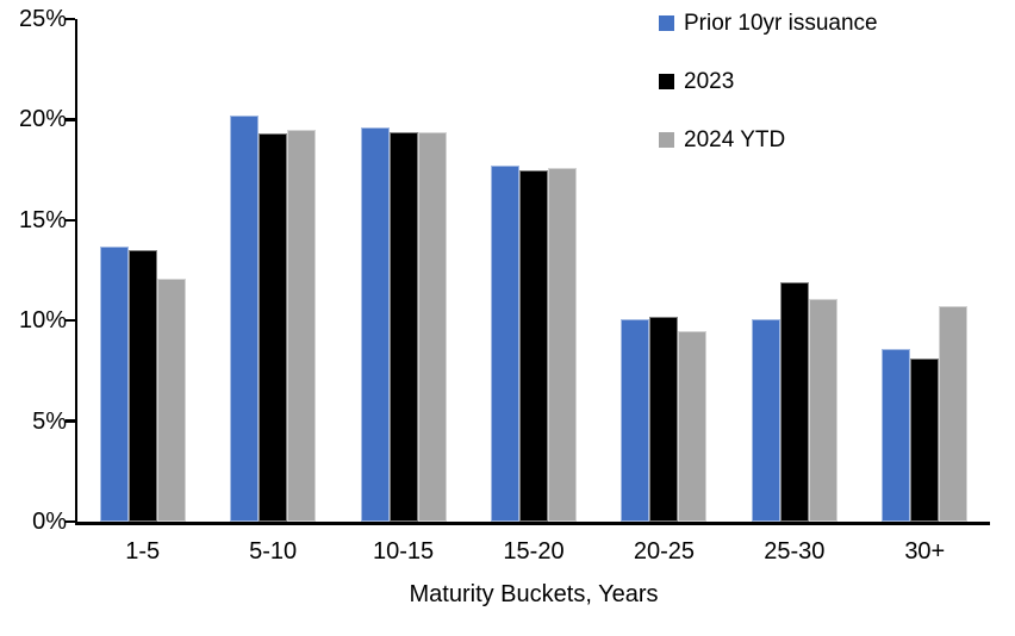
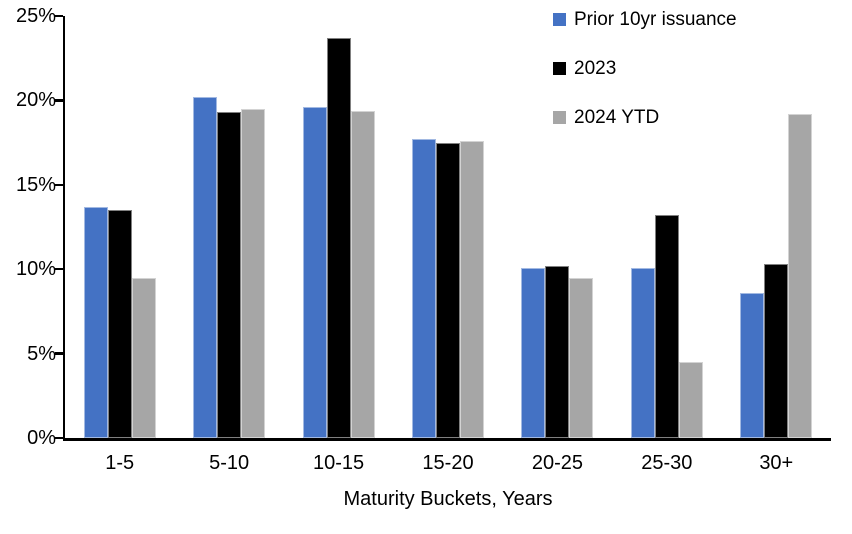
2024 YTD/1-5: 12.1% -> 9.5%
2023/10-15: 19.4% -> 23.7%
2023/25-30: 11.9% -> 13.2%
2024 YTD/25-30: 11.1% -> 4.5%
2023/30+: 8.1% -> 10.3%
2024 YTD/30+: 10.7% -> 19.2%
